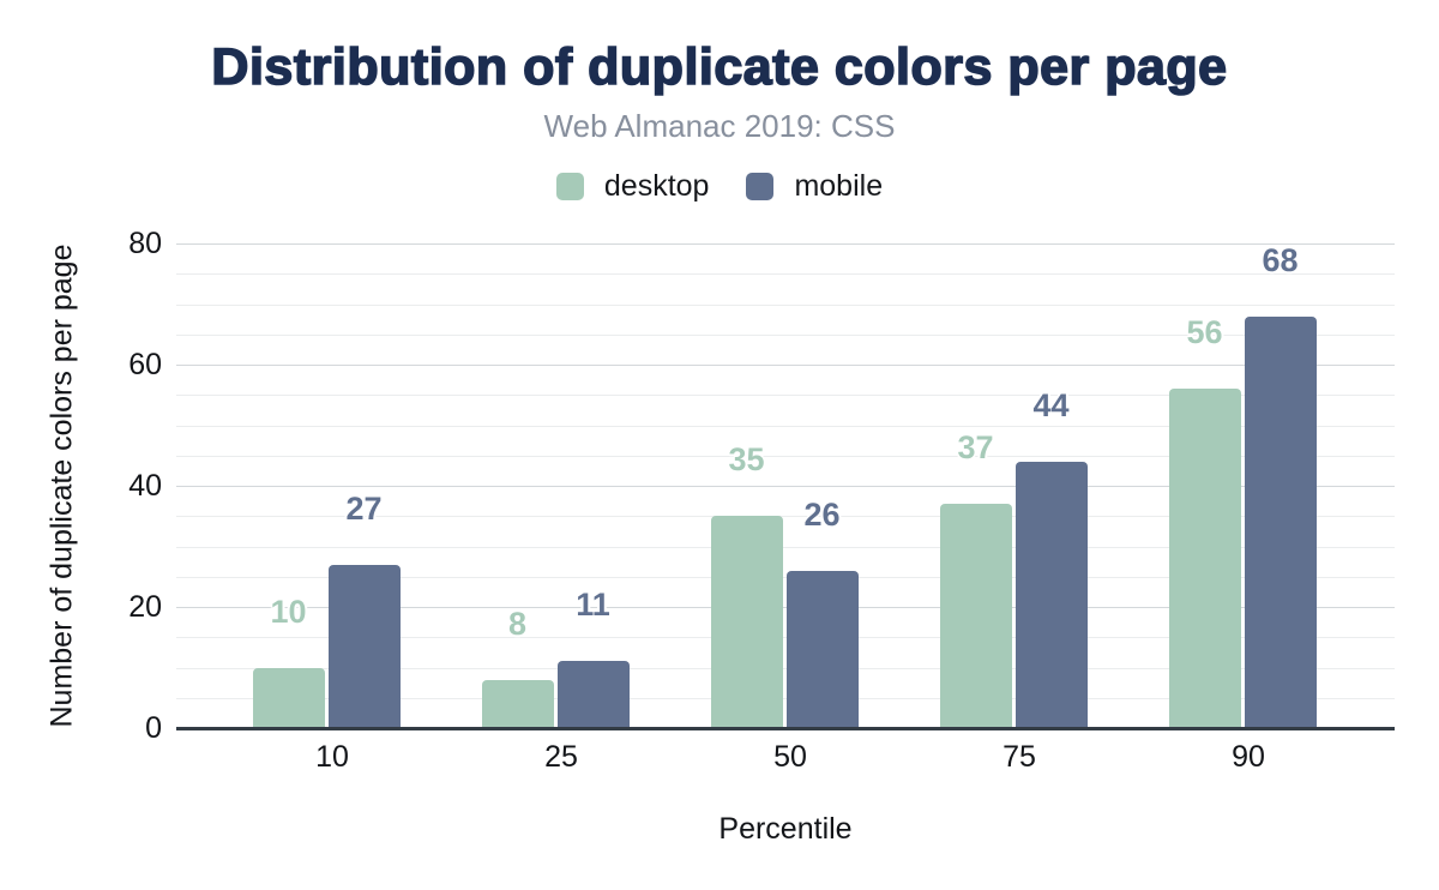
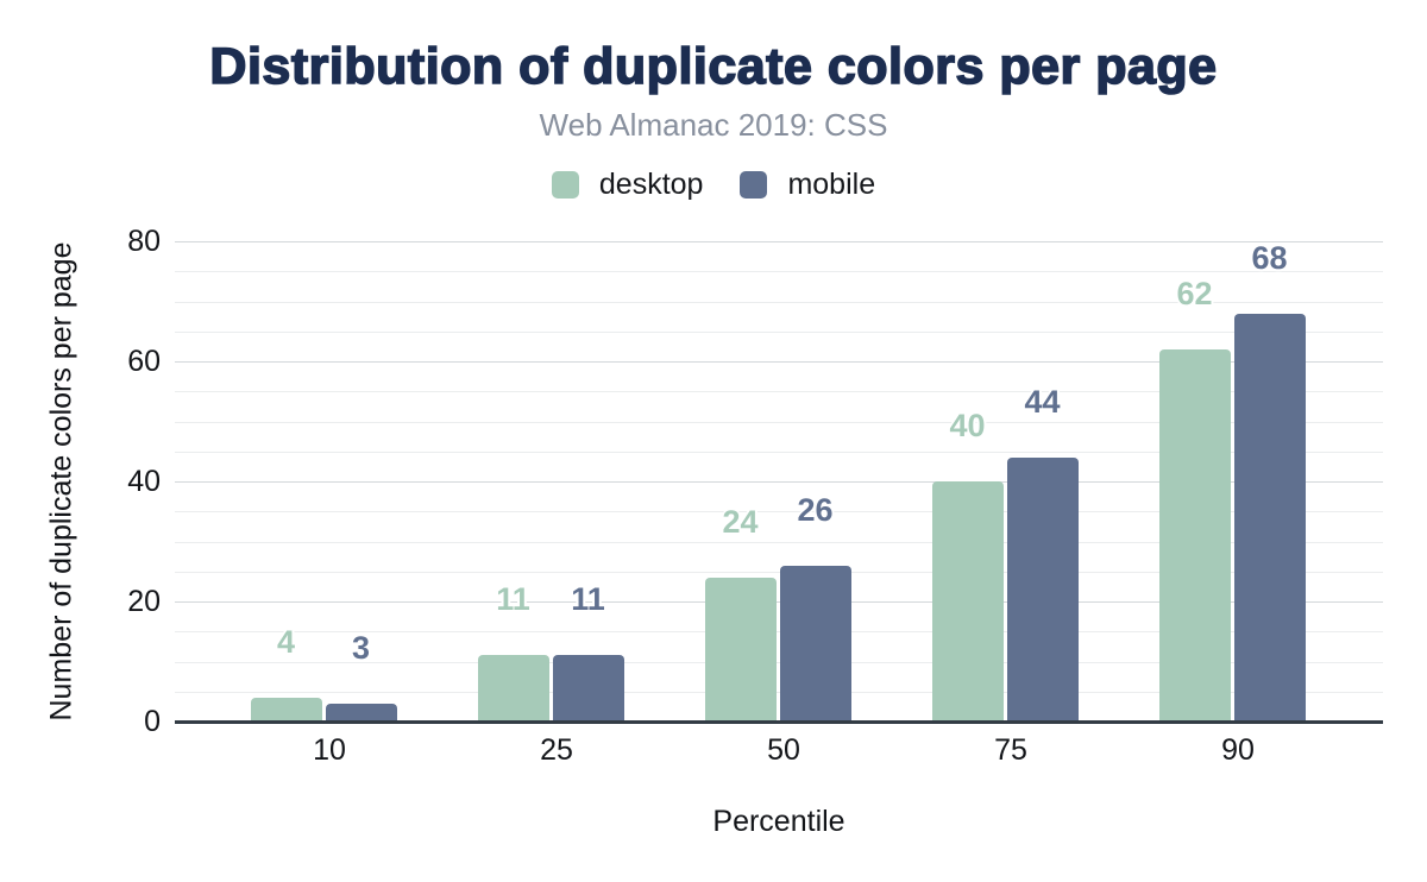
desktop/10: 10 -> 4
mobile/10: 27 -> 3
desktop/25: 8 -> 11
desktop/50: 35 -> 24
desktop/75: 37 -> 40
desktop/90: 56 -> 62
